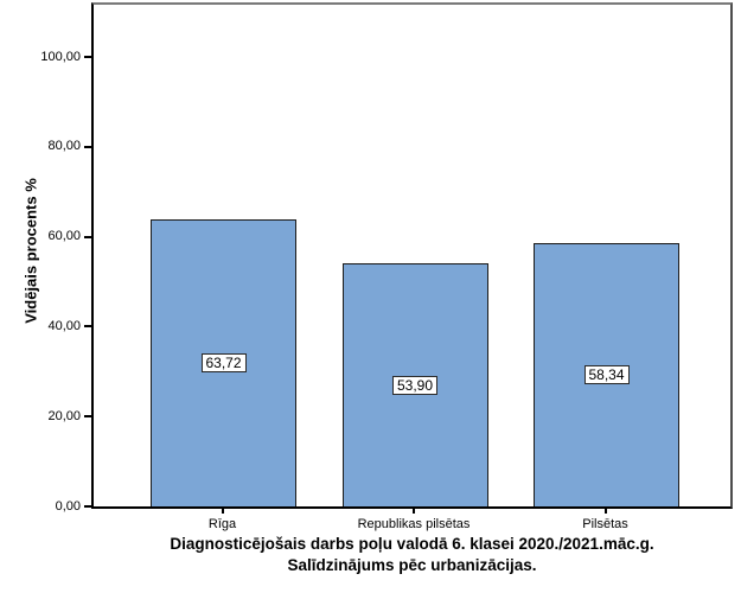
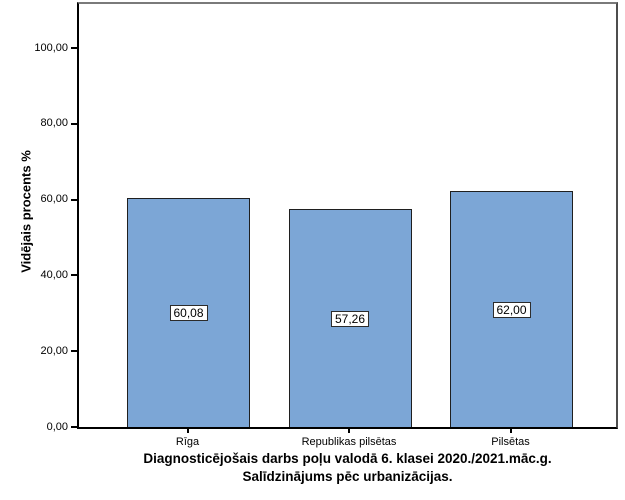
Rīga: 63,72 -> 60,08
Republikas pilsētas: 53,90 -> 57,26
Pilsētas: 58,34 -> 62,00
